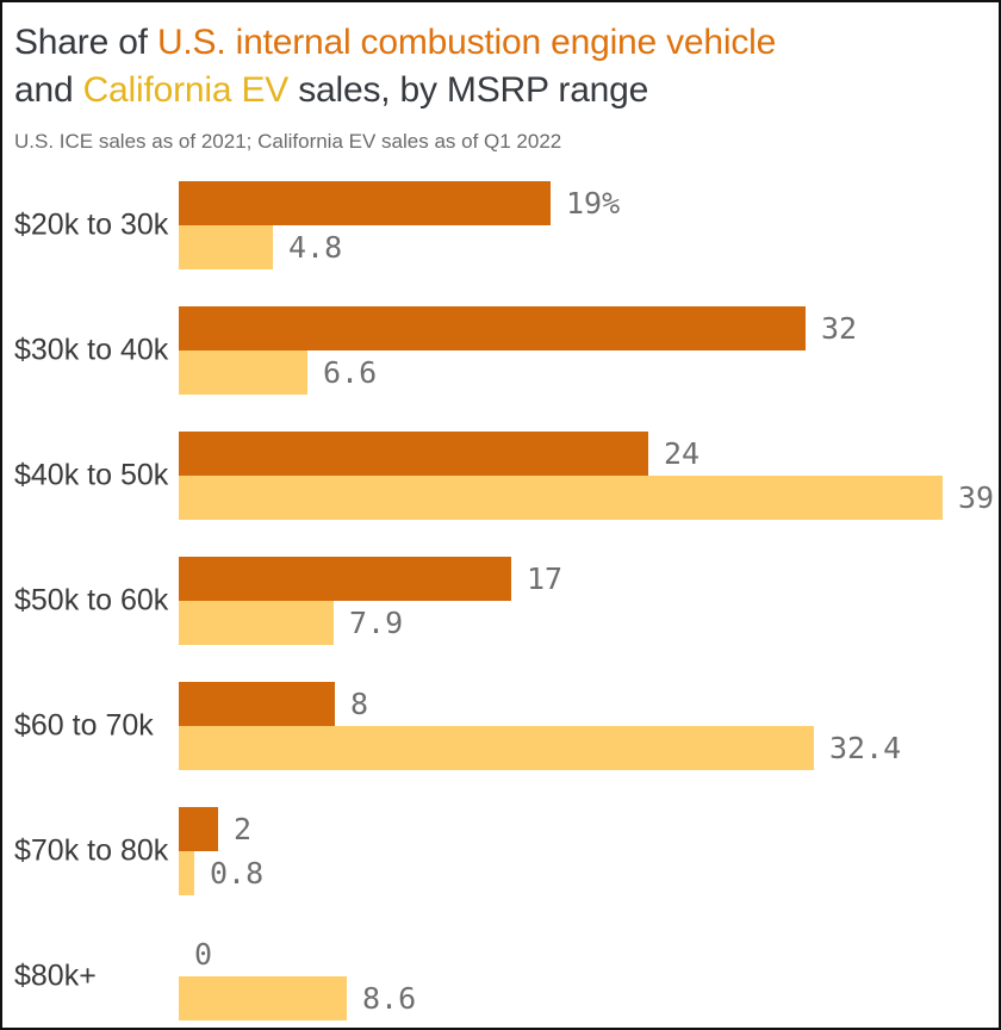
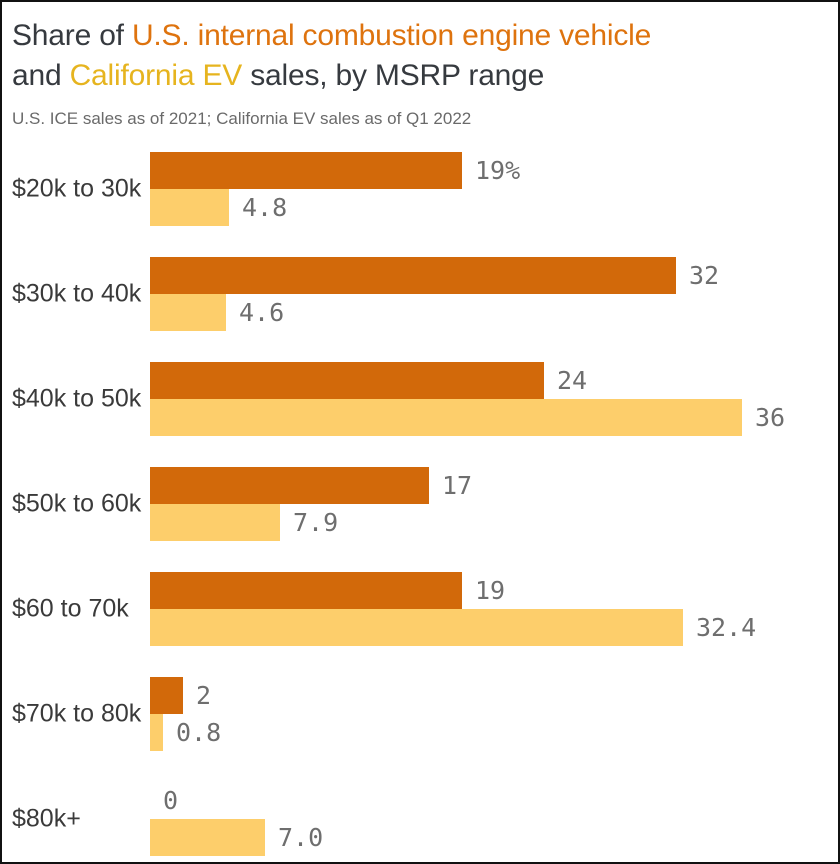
California EV/$30k to 40k: 6.6 -> 4.6
California EV/$40k to 50k: 39 -> 36
U.S. internal combustion engine vehicle/$60 to 70k: 8 -> 19
California EV/$80k+: 8.6 -> 7.0
